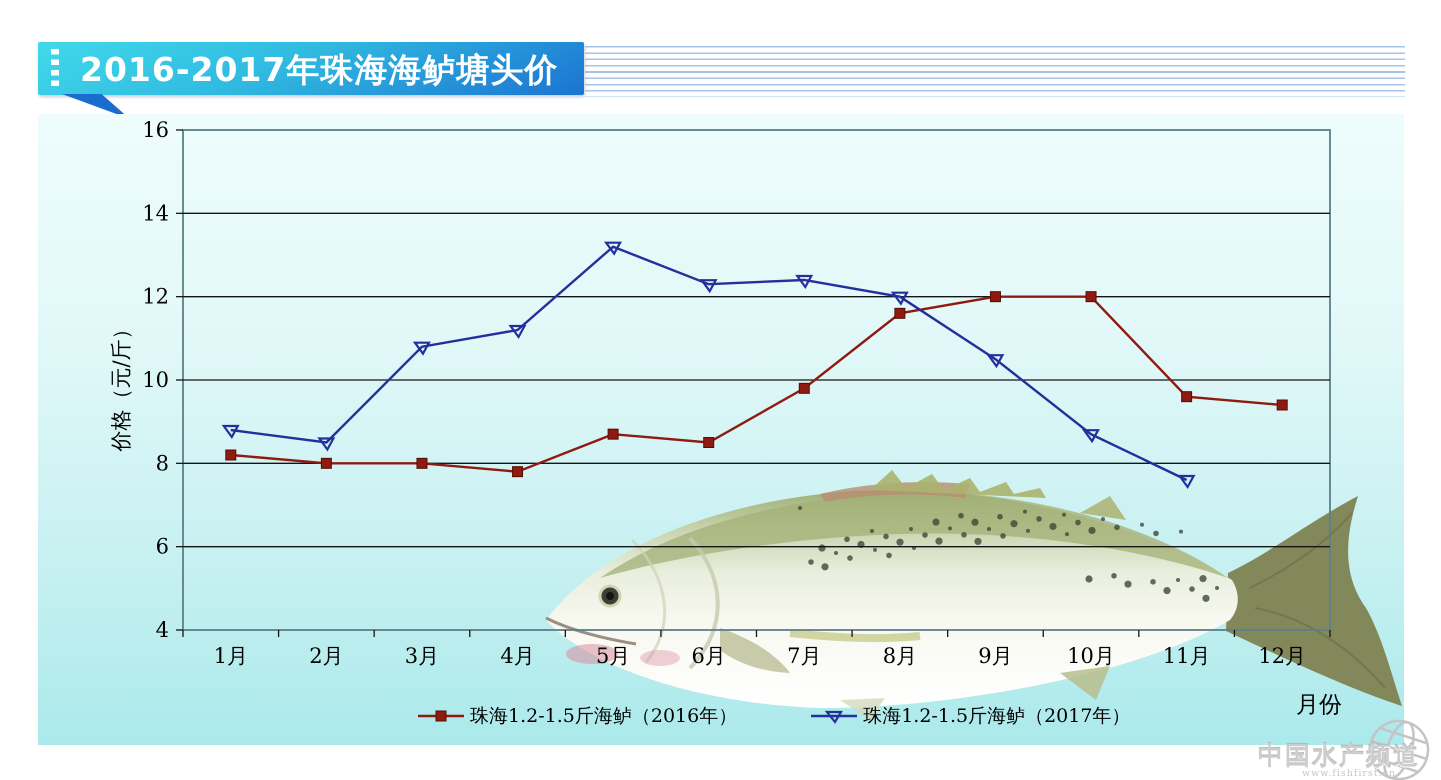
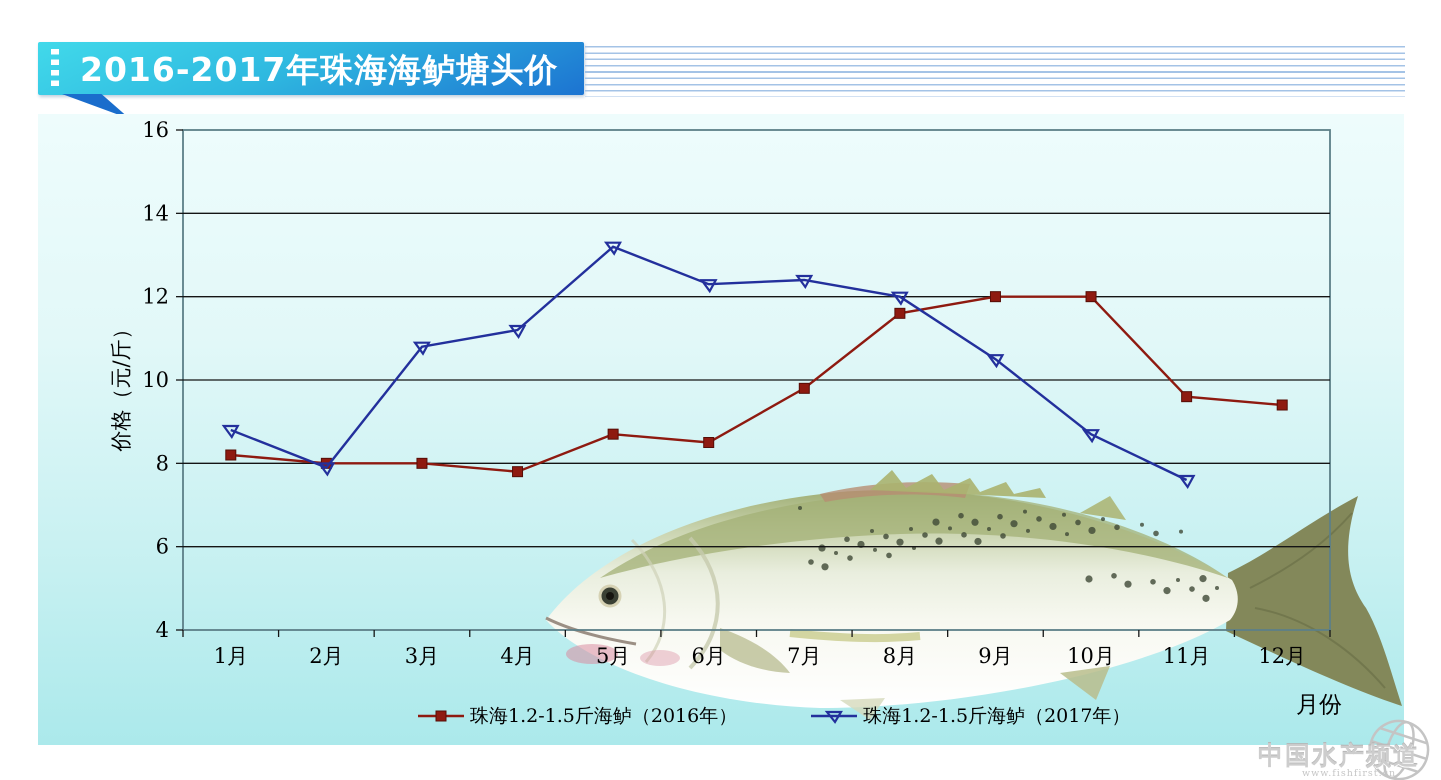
珠海1.2-1.5斤海鲈（2017年）/2月: 8.5 -> 7.9
